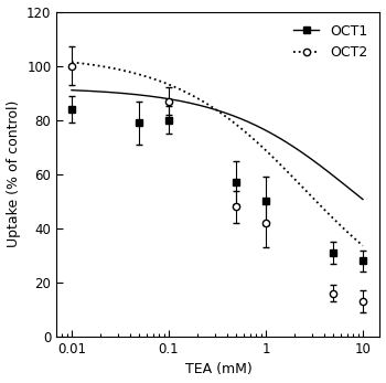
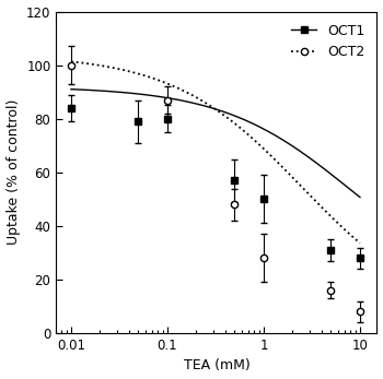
OCT2/1: 42 -> 28
OCT2/10: 13 -> 8
